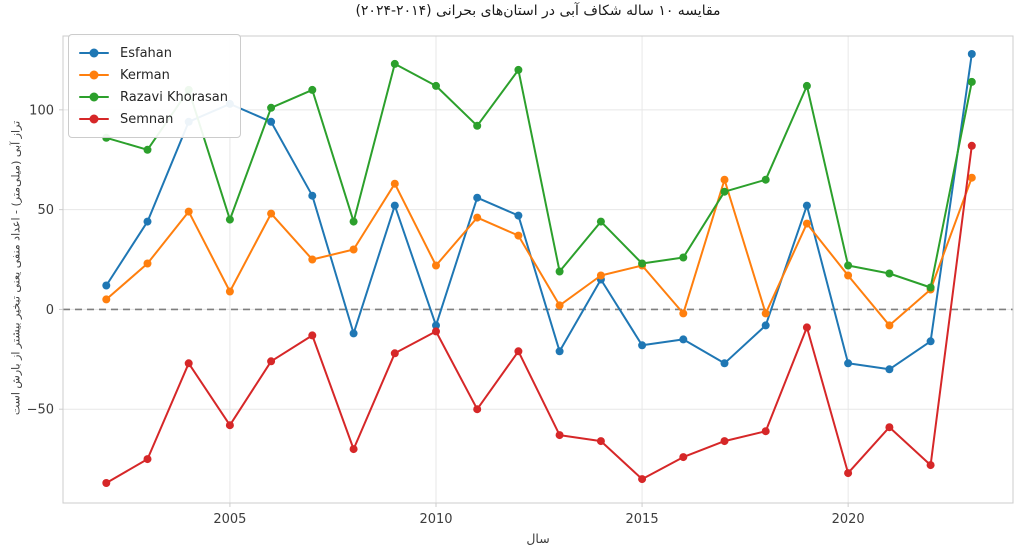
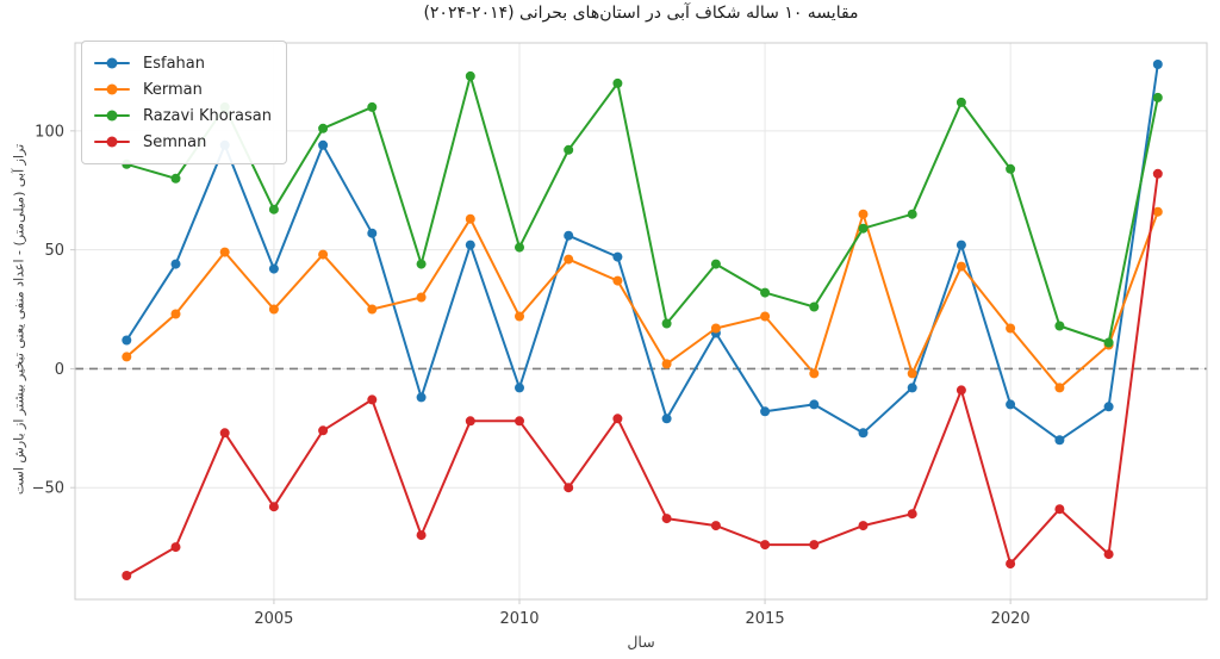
Esfahan/2005: 103 -> 42
Kerman/2005: 9 -> 25
Razavi Khorasan/2005: 45 -> 67
Razavi Khorasan/2010: 112 -> 51
Semnan/2010: -11 -> -22
Razavi Khorasan/2015: 23 -> 32
Semnan/2015: -85 -> -74
Esfahan/2020: -27 -> -15
Razavi Khorasan/2020: 22 -> 84
